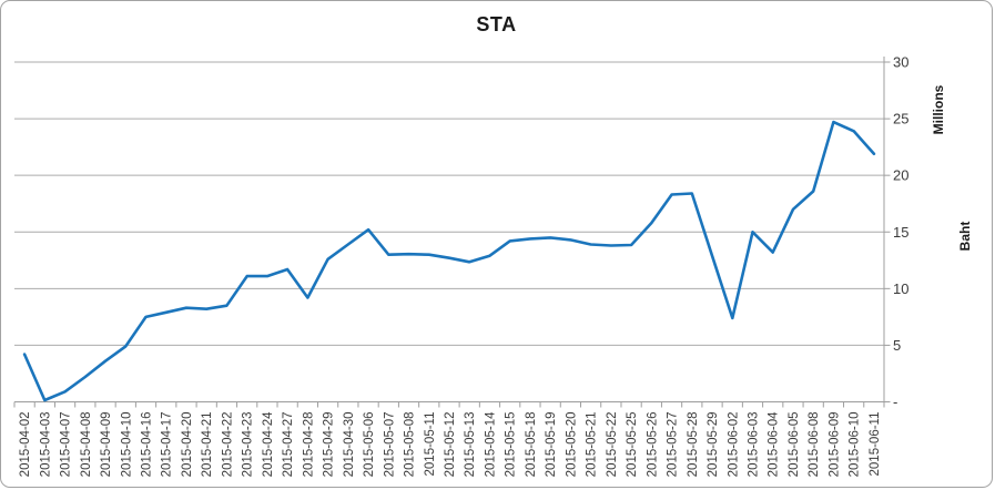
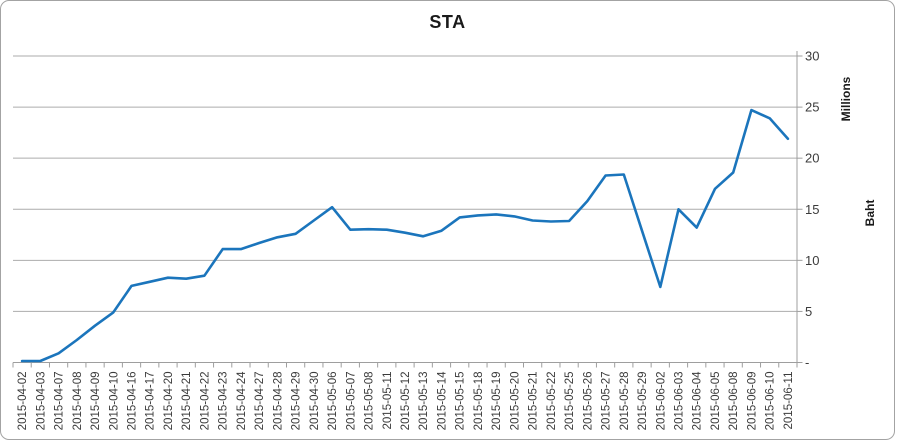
2015-04-02: 4.2 -> 0.1
2015-04-28: 9.2 -> 12.2
